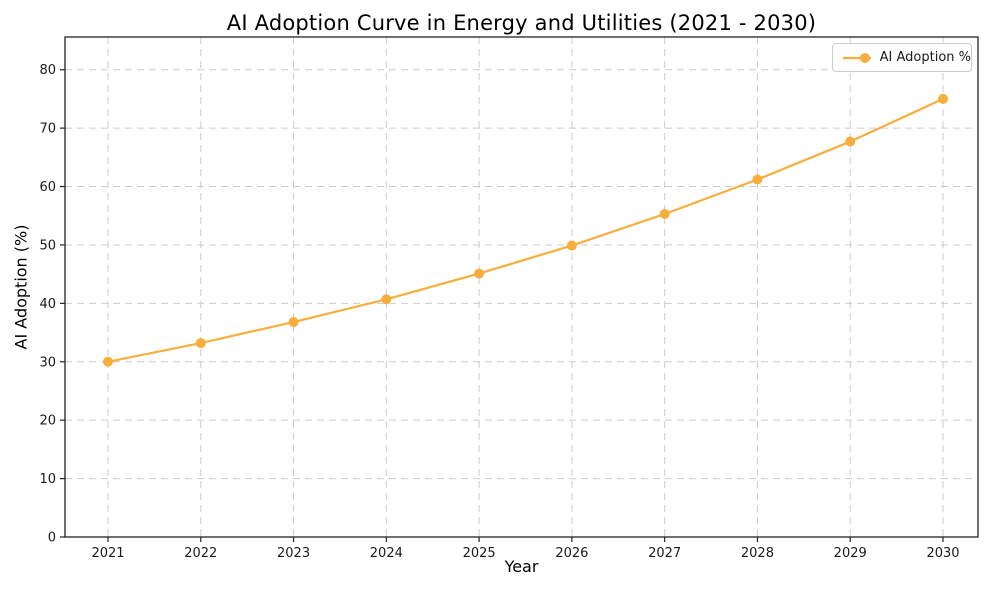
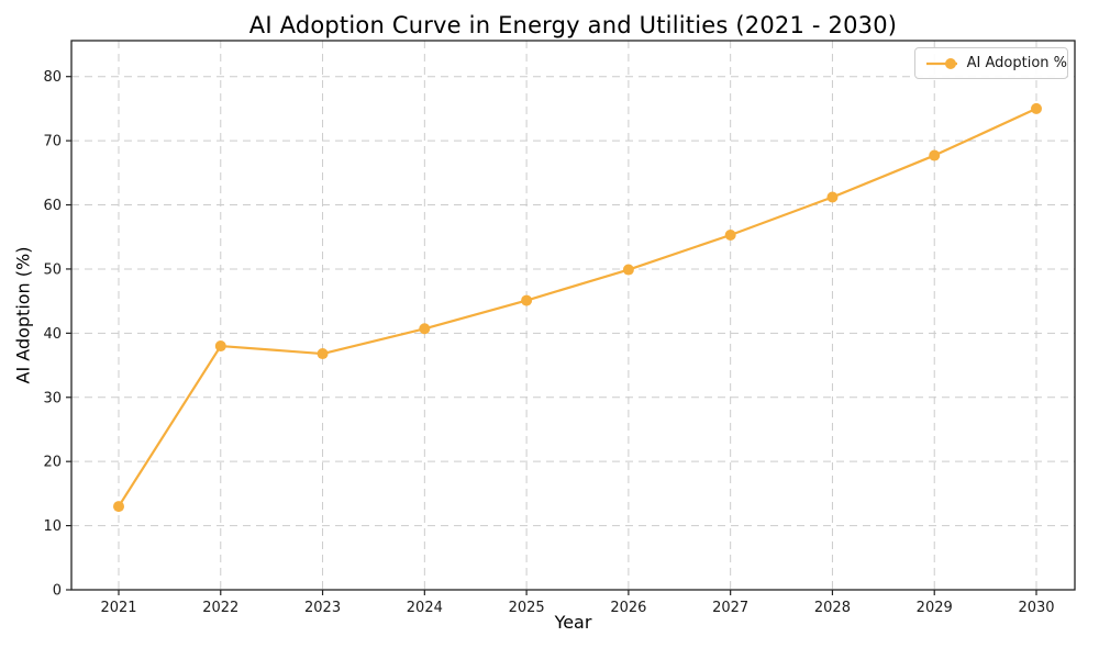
2021: 30 -> 13
2022: 33 -> 38
